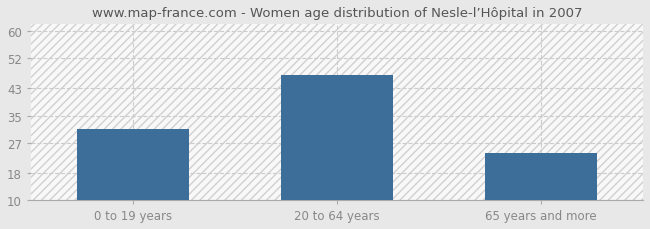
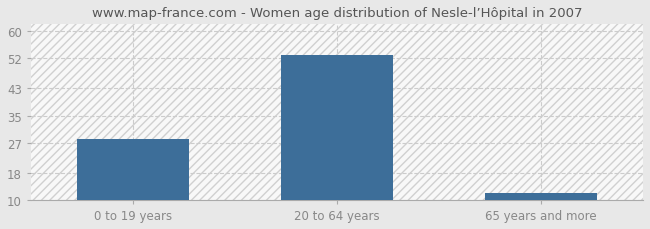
0 to 19 years: 31 -> 28
20 to 64 years: 47 -> 53
65 years and more: 24 -> 12
